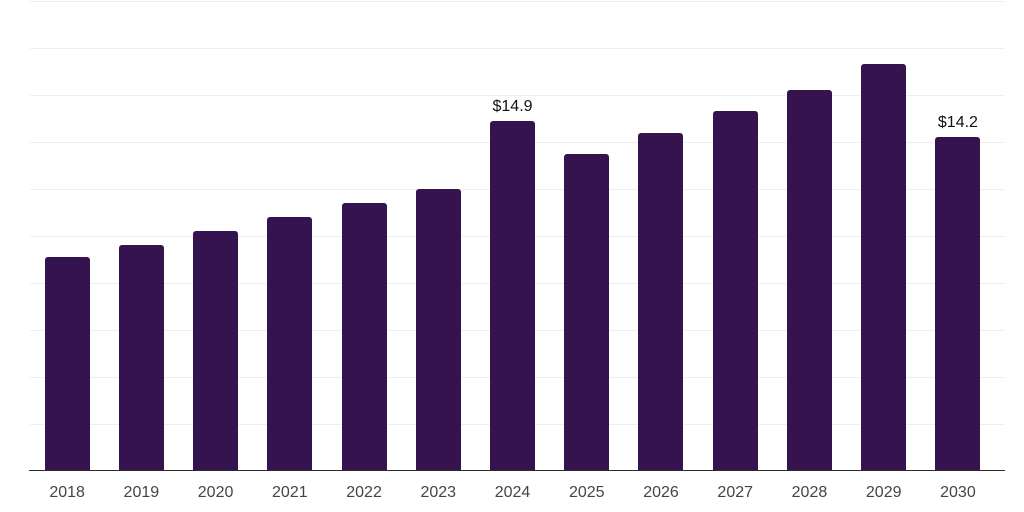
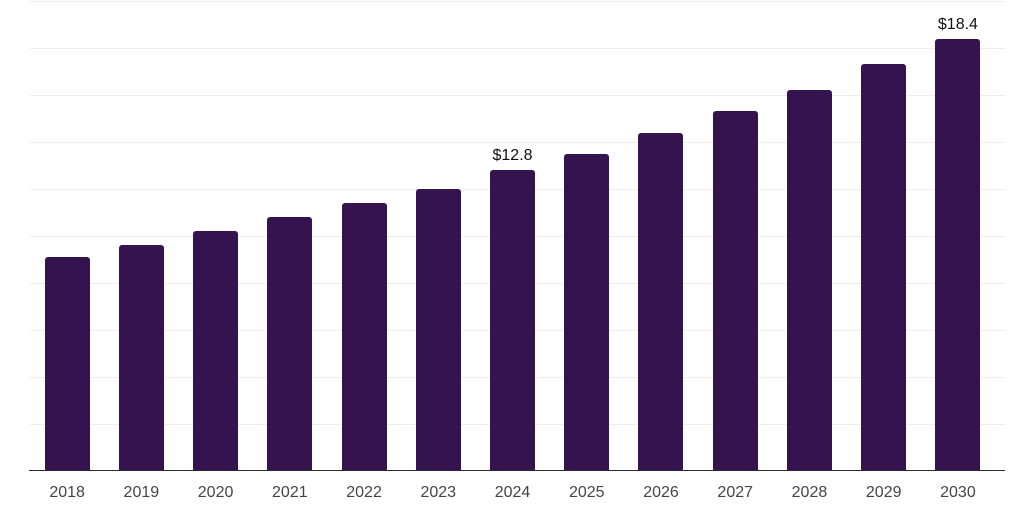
2024: $14.9 -> $12.8
2030: $14.2 -> $18.4
